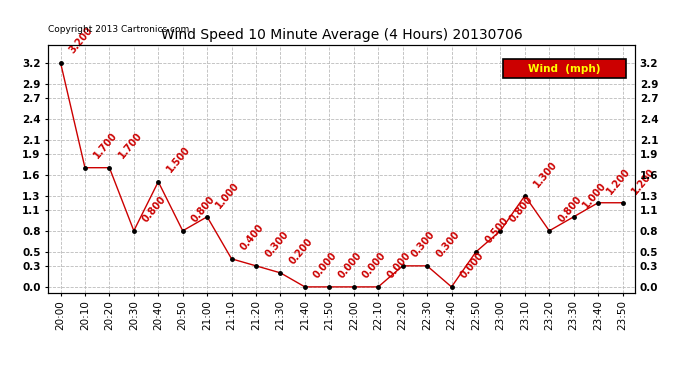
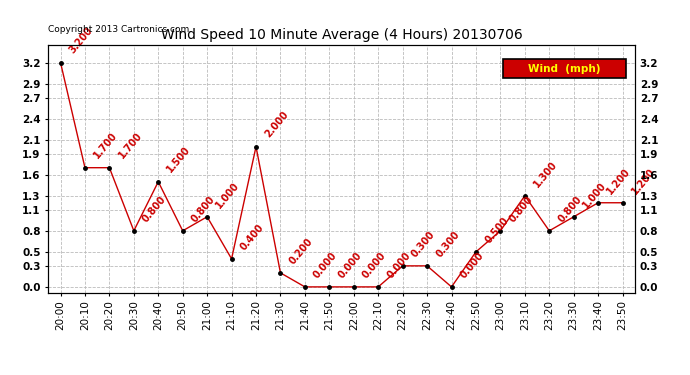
21:20: 0.300 -> 2.000
